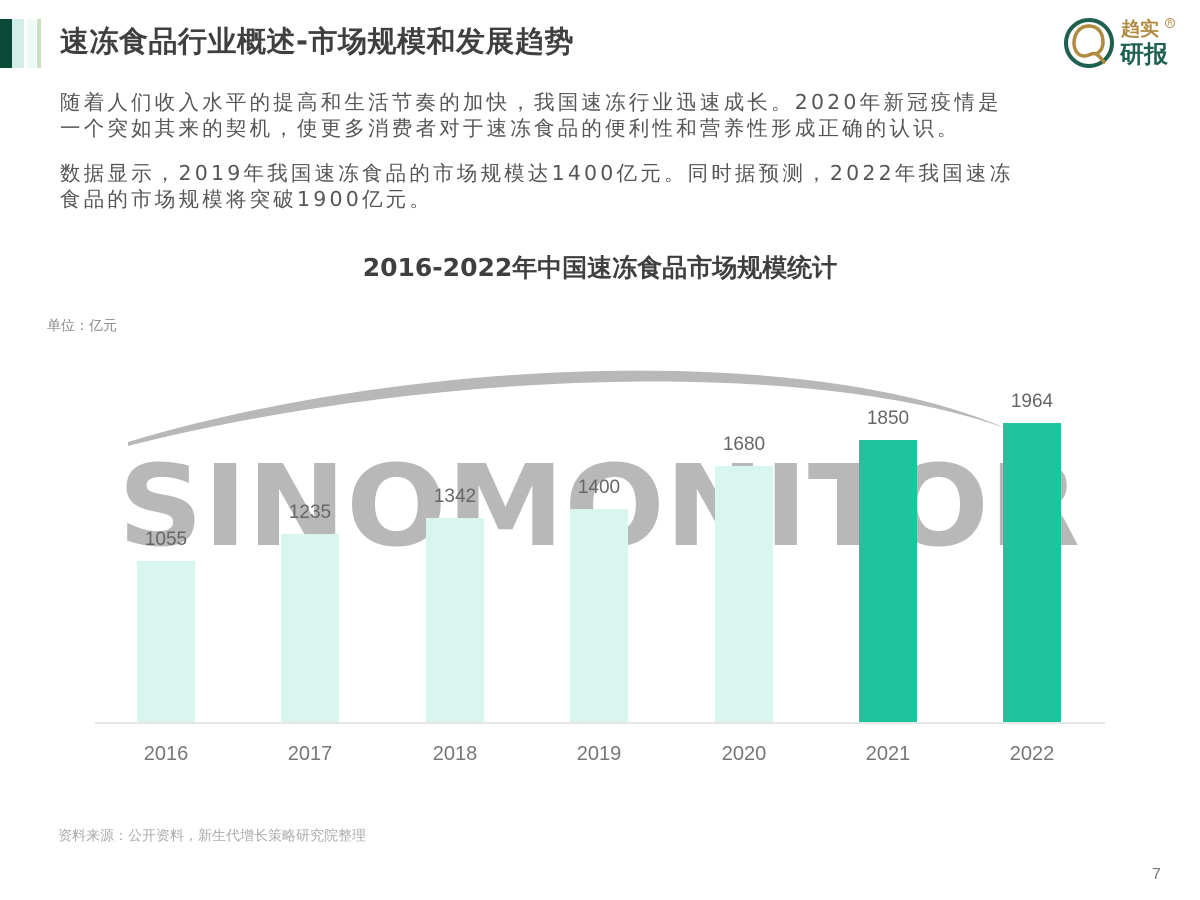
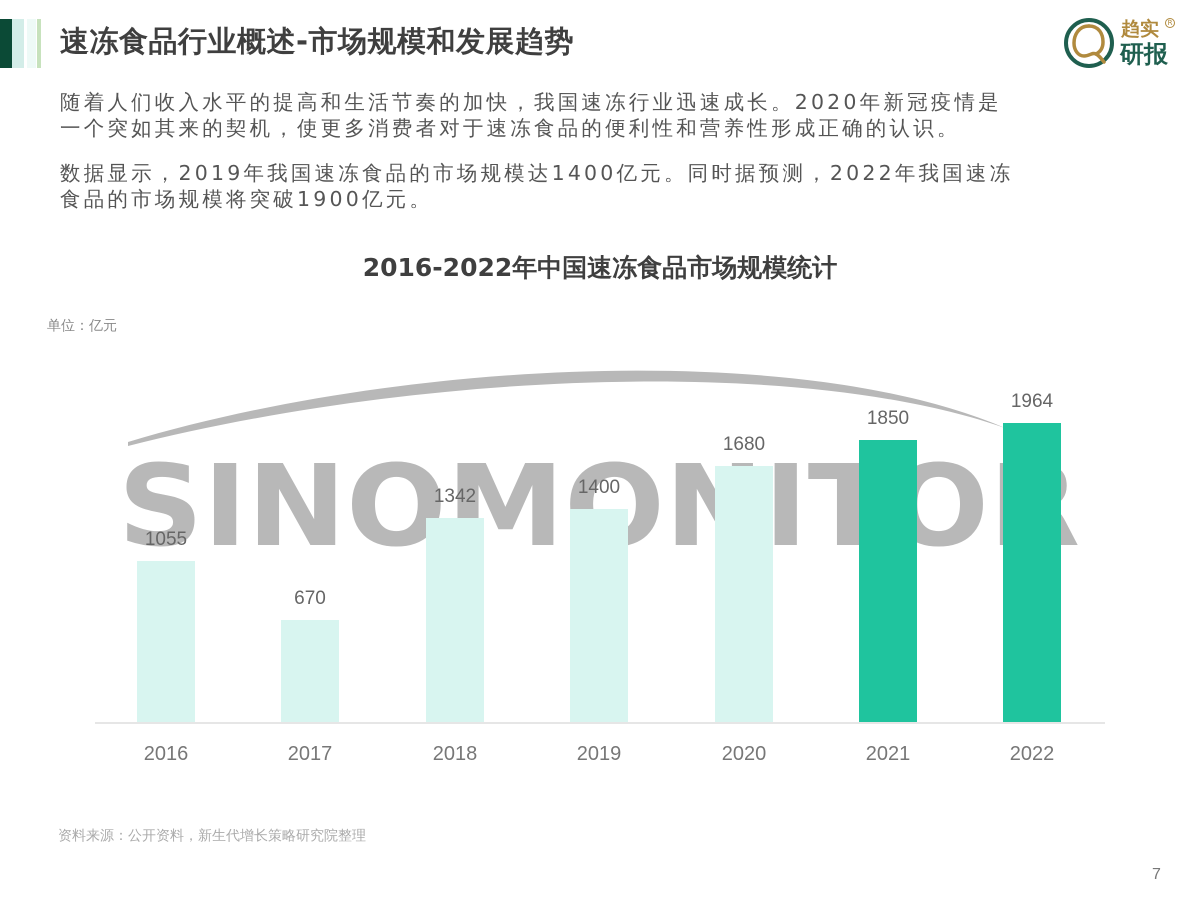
2017: 1235 -> 670
